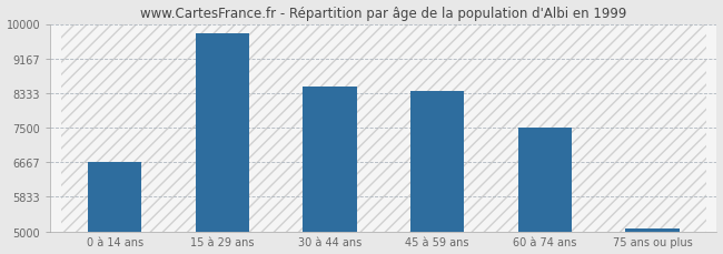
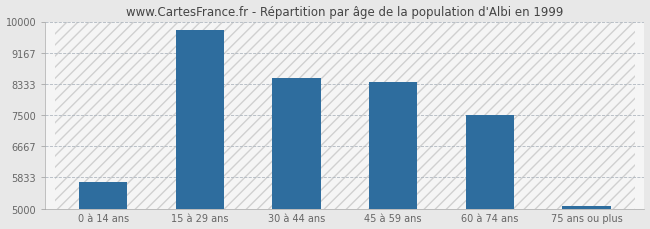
0 à 14 ans: 6670 -> 5700
